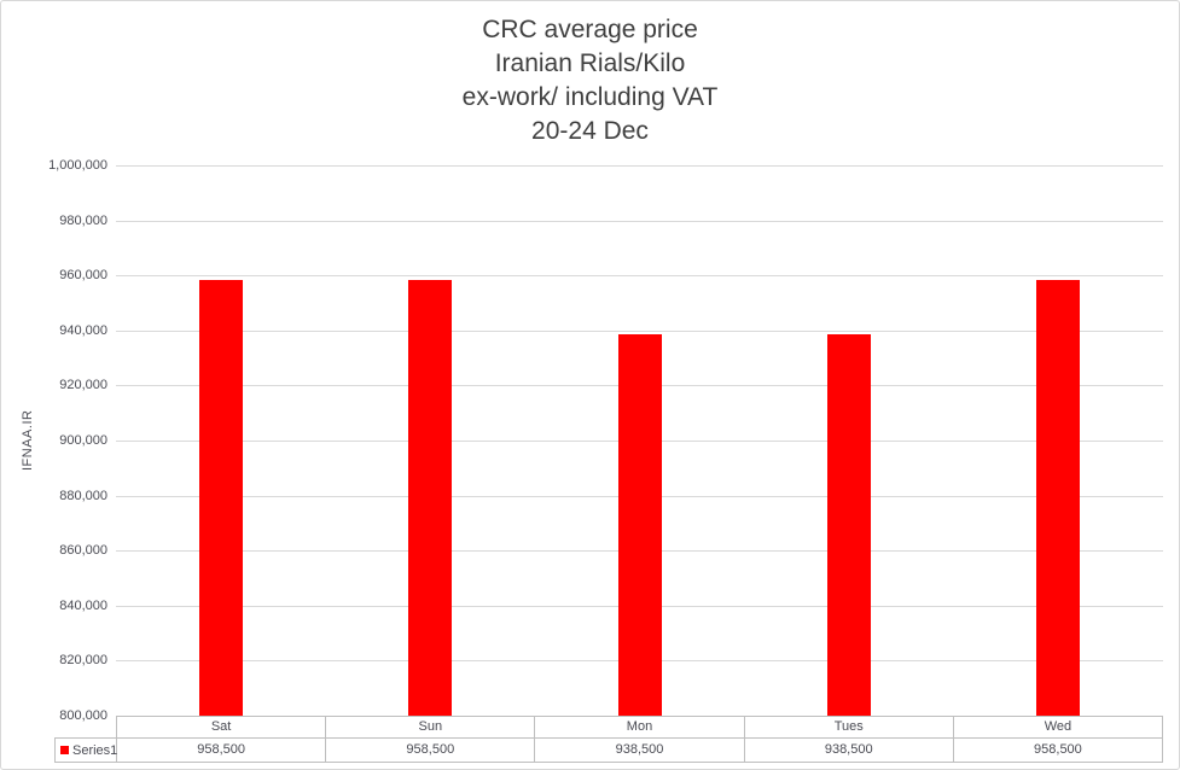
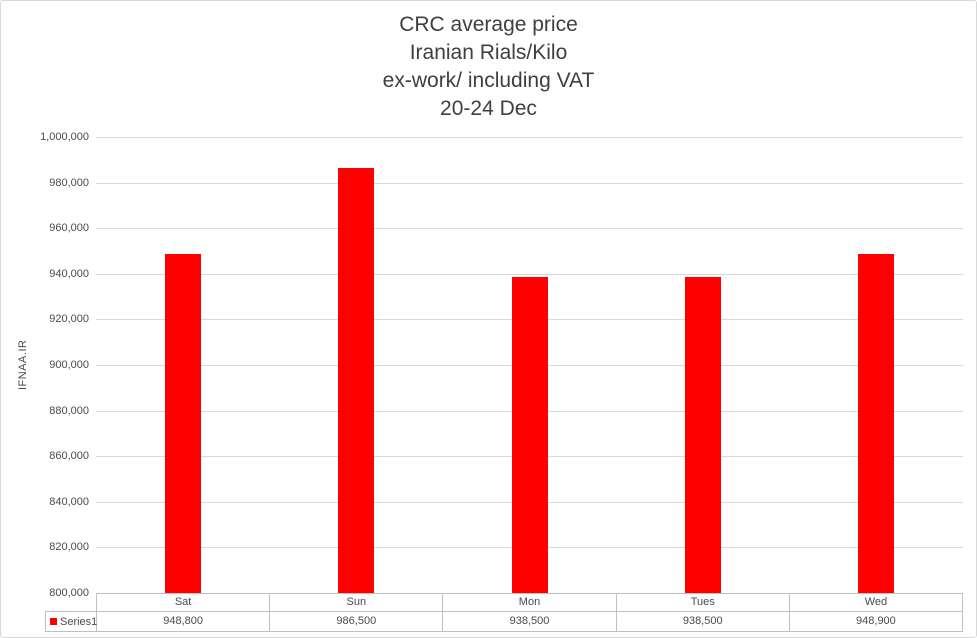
Sat: 958,500 -> 948,800
Sun: 958,500 -> 986,500
Wed: 958,500 -> 948,900
